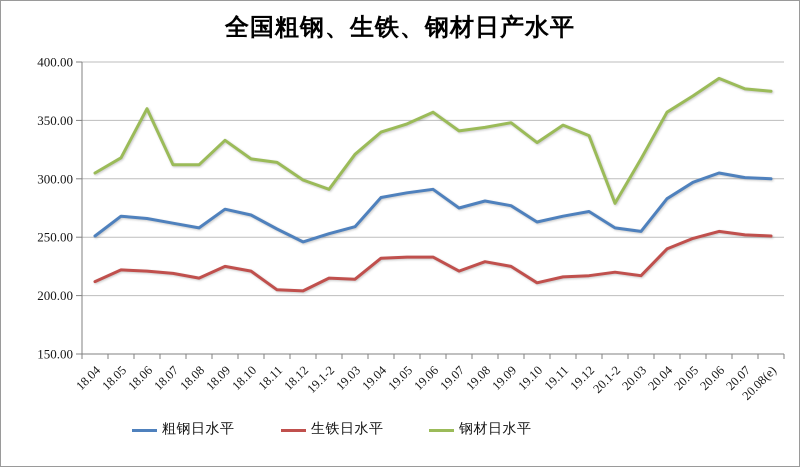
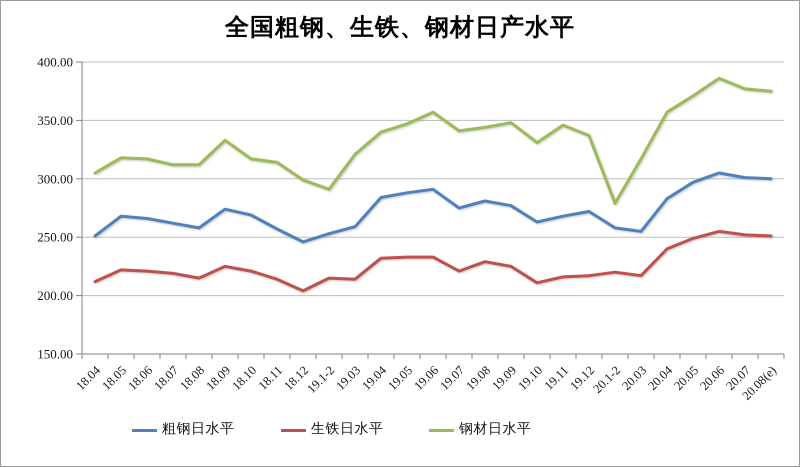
钢材日水平/18.06: 360 -> 317
生铁日水平/18.11: 205 -> 214
